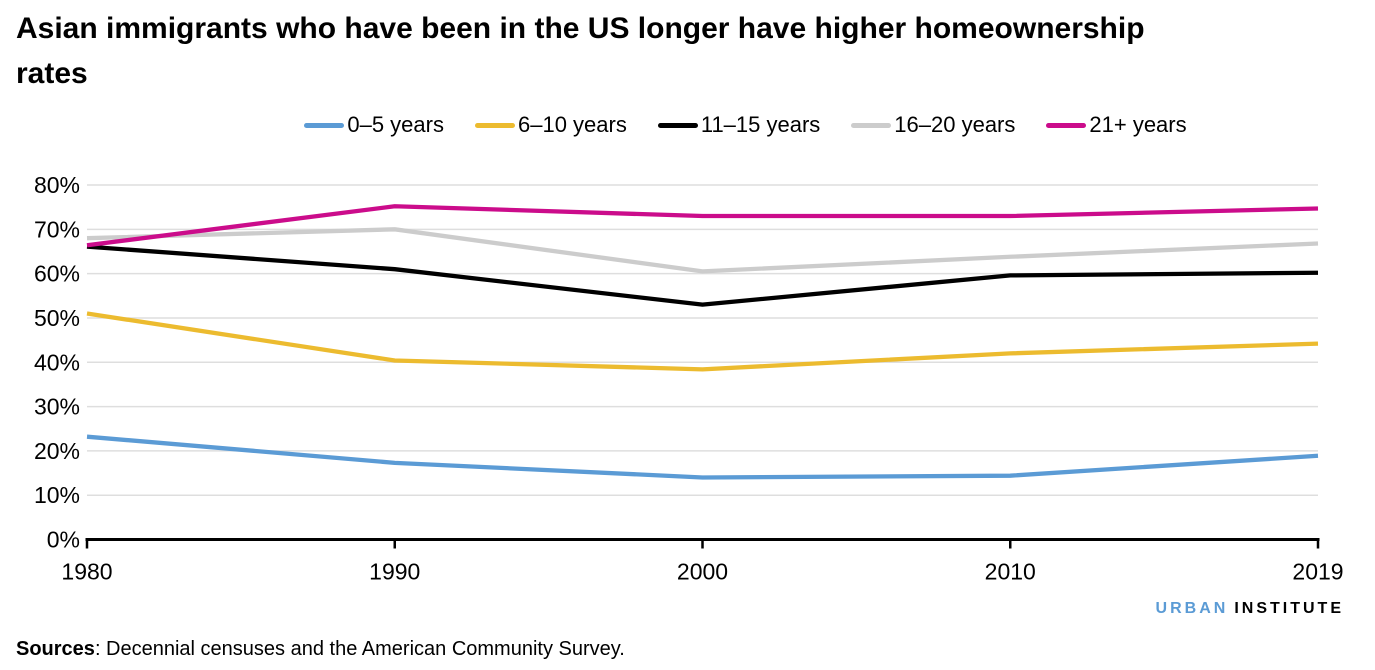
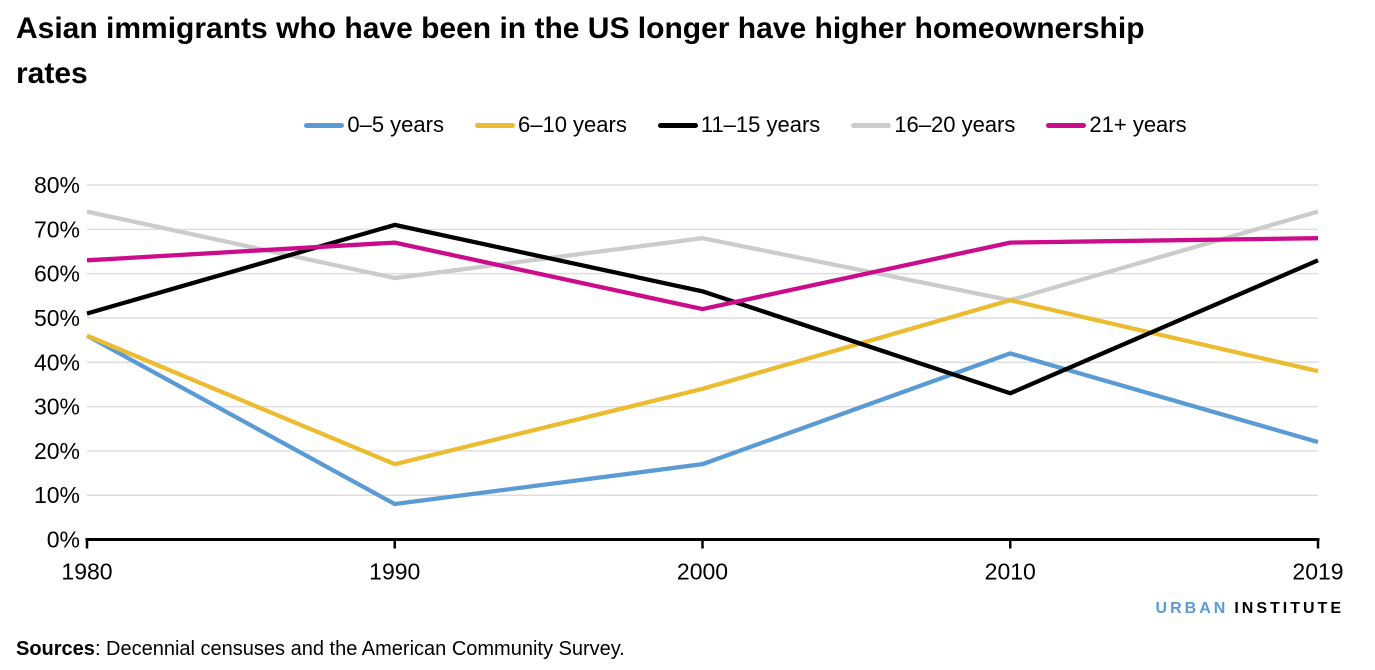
0–5 years/1980: 23% -> 46%
6–10 years/1980: 51% -> 46%
11–15 years/1980: 66% -> 51%
16–20 years/1980: 68% -> 74%
21+ years/1980: 66% -> 63%
0–5 years/1990: 17% -> 8%
6–10 years/1990: 40% -> 17%
11–15 years/1990: 61% -> 71%
16–20 years/1990: 70% -> 59%
21+ years/1990: 75% -> 67%
0–5 years/2000: 14% -> 17%
6–10 years/2000: 38% -> 34%
11–15 years/2000: 53% -> 56%
16–20 years/2000: 60% -> 68%
21+ years/2000: 73% -> 52%
0–5 years/2010: 14% -> 42%
6–10 years/2010: 42% -> 54%
11–15 years/2010: 60% -> 33%
16–20 years/2010: 64% -> 54%
21+ years/2010: 73% -> 67%
0–5 years/2019: 19% -> 22%
6–10 years/2019: 44% -> 38%
11–15 years/2019: 60% -> 63%
16–20 years/2019: 67% -> 74%
21+ years/2019: 75% -> 68%
